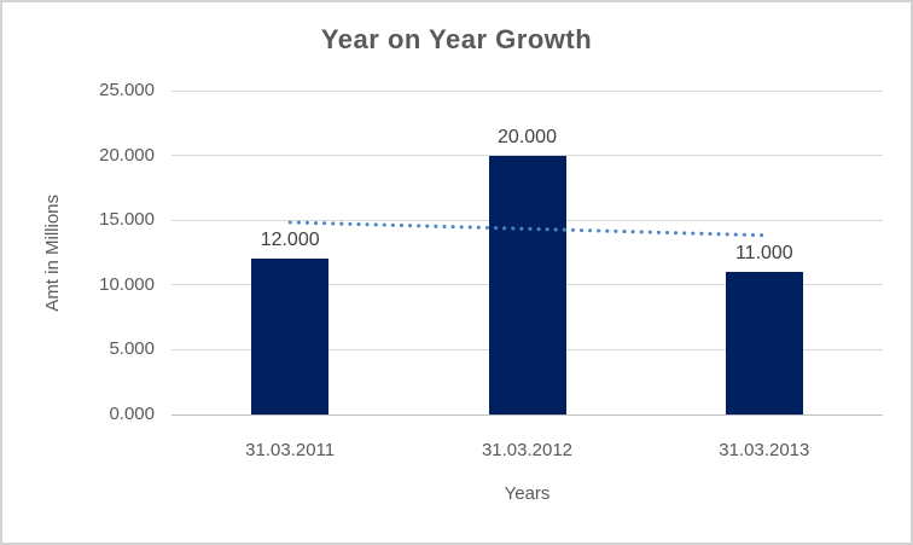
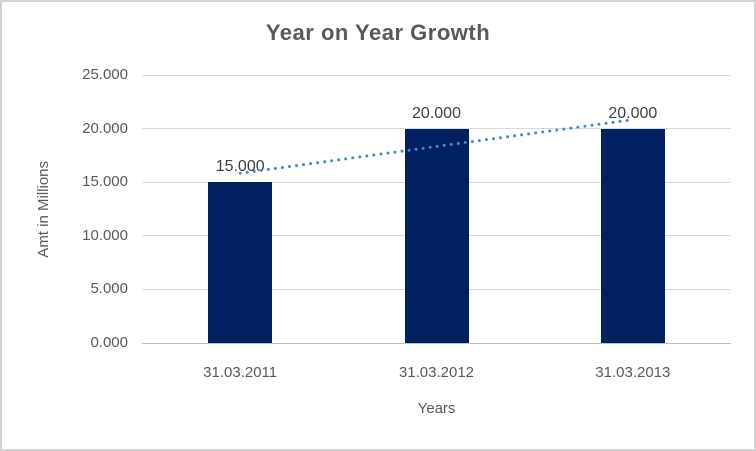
31.03.2011: 12.000 -> 15.000
31.03.2013: 11.000 -> 20.000
